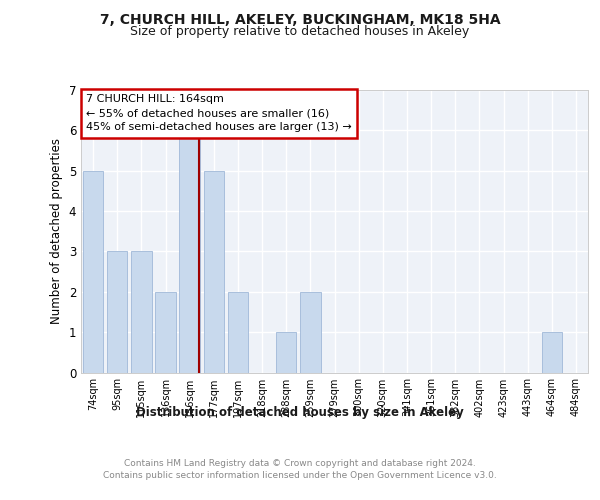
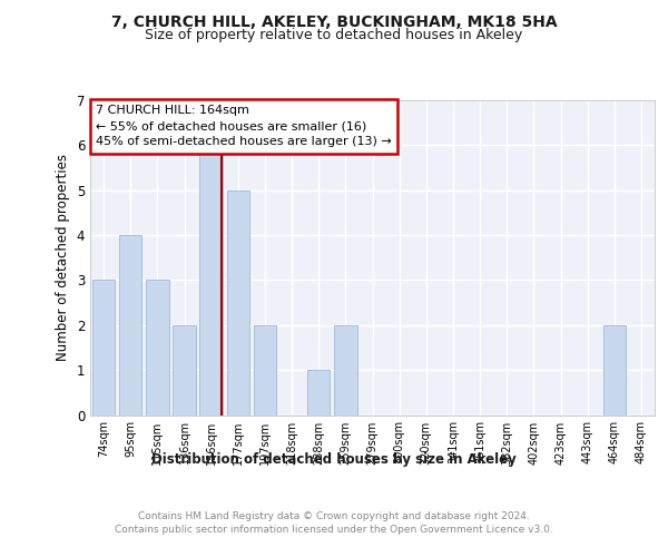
74sqm: 5 -> 3
95sqm: 3 -> 4
464sqm: 1 -> 2
